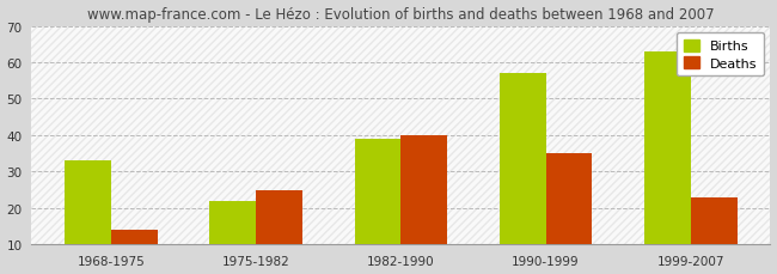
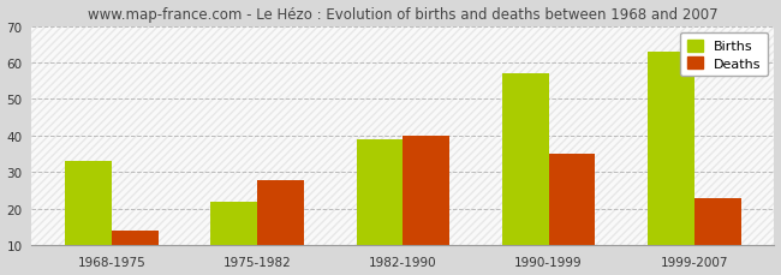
Deaths/1975-1982: 25 -> 28
